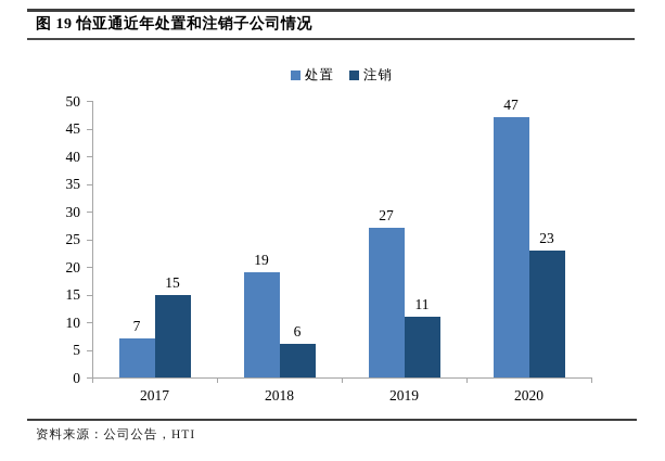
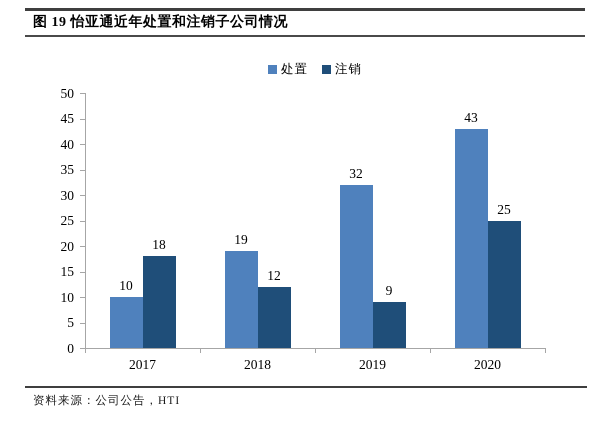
处置/2017: 7 -> 10
注销/2017: 15 -> 18
注销/2018: 6 -> 12
处置/2019: 27 -> 32
注销/2019: 11 -> 9
处置/2020: 47 -> 43
注销/2020: 23 -> 25
